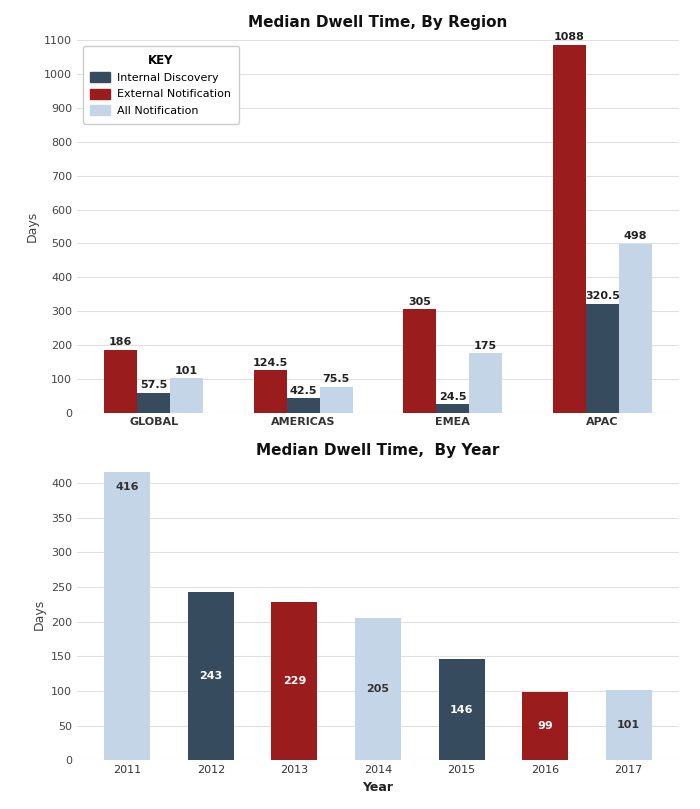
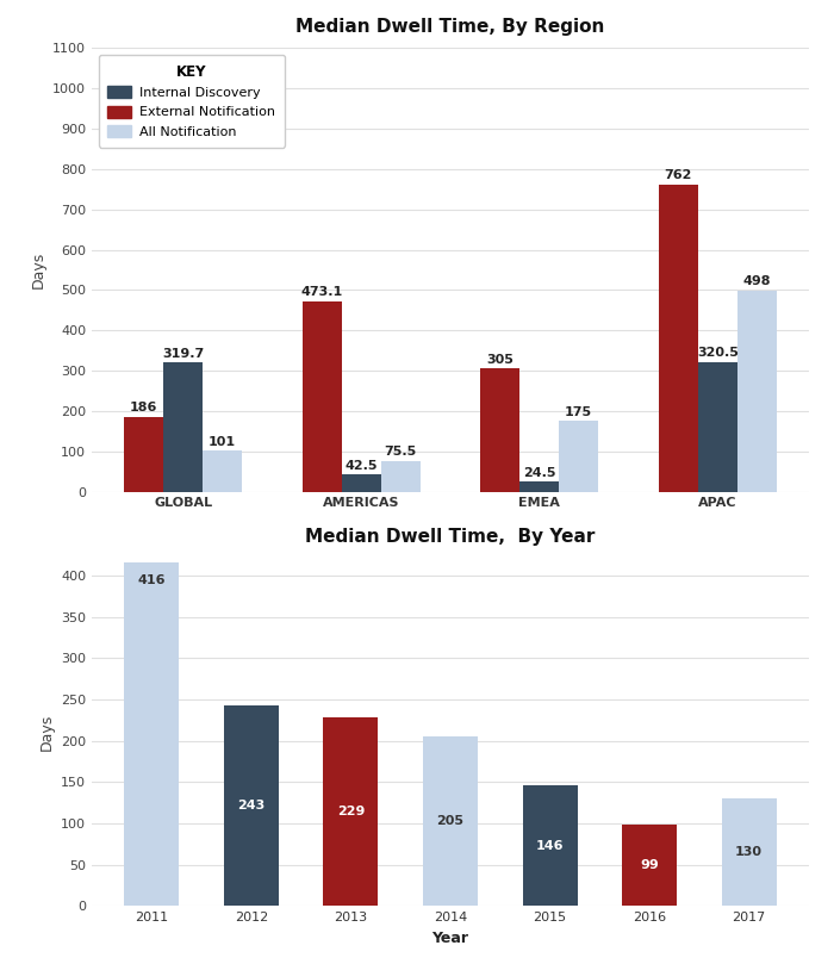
Median Dwell Time, By Region/Internal Discovery/GLOBAL: 57.5 -> 319.7
Median Dwell Time, By Region/External Notification/AMERICAS: 124.5 -> 473.1
Median Dwell Time, By Region/External Notification/APAC: 1088 -> 762
Median Dwell Time, By Year/2017: 101 -> 130
